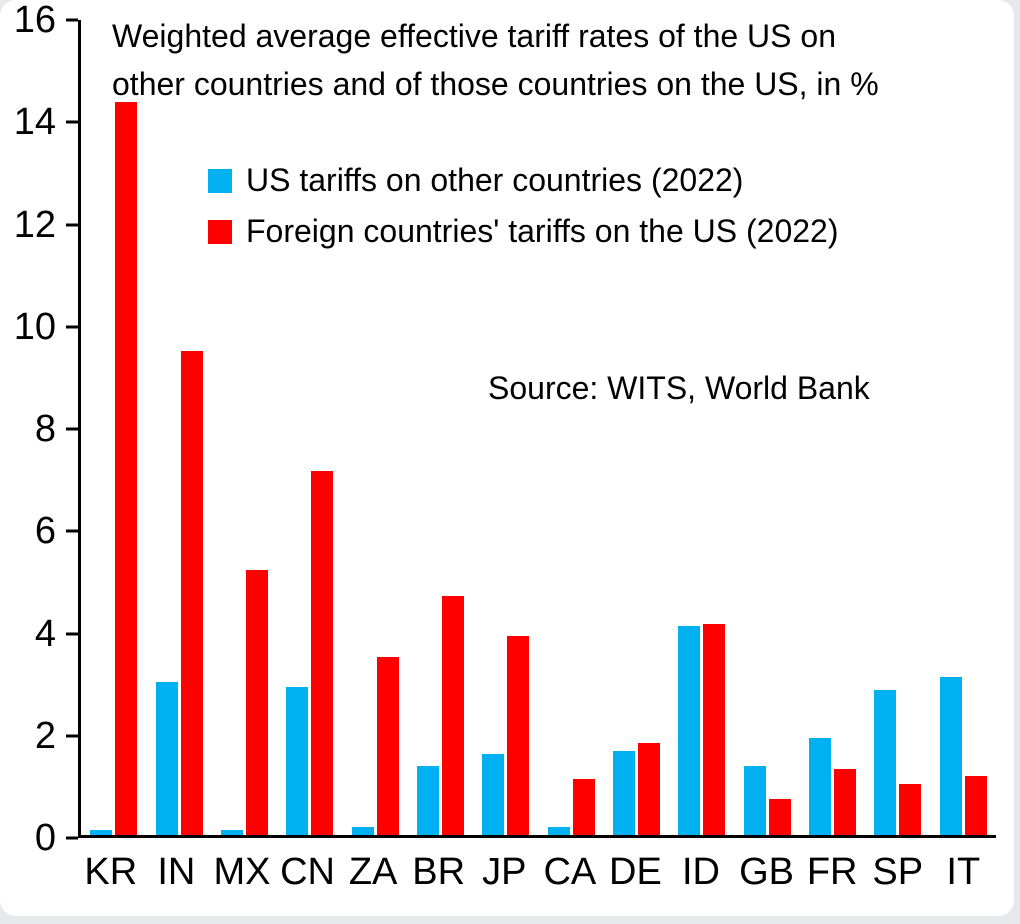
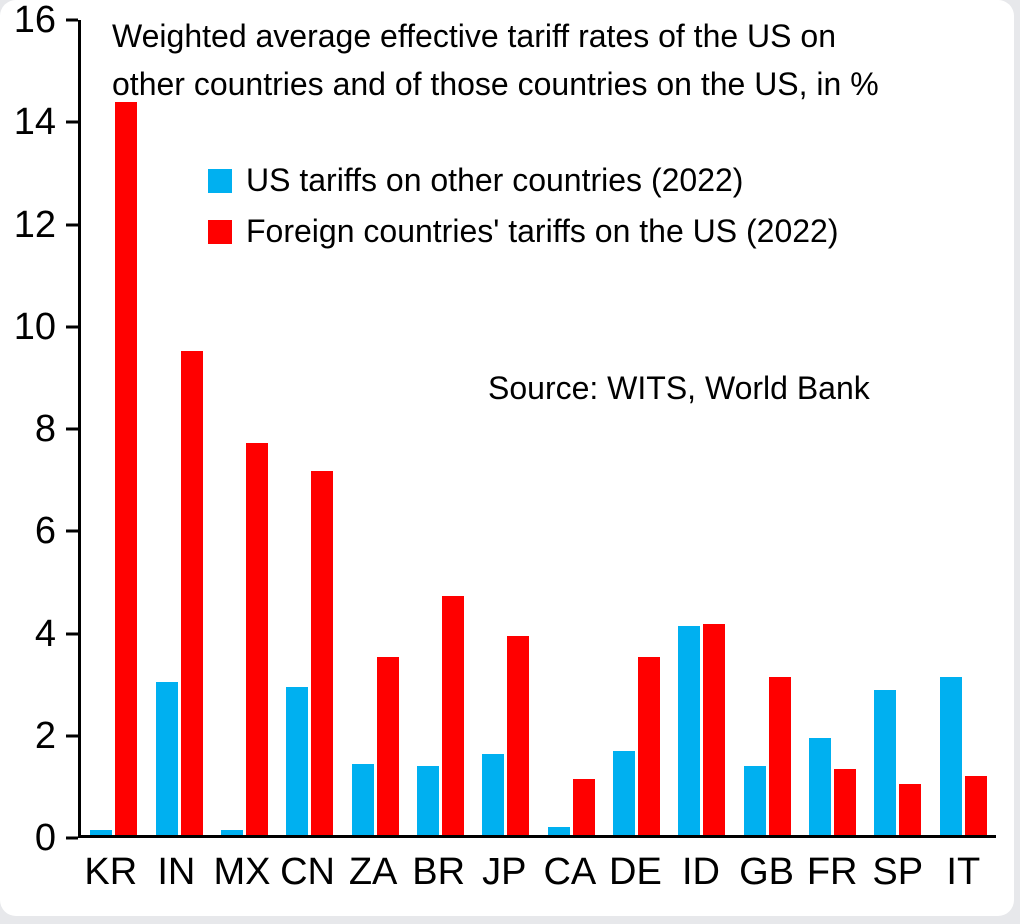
Foreign countries' tariffs on the US (2022)/MX: 5.2 -> 7.7
US tariffs on other countries (2022)/ZA: 0.1 -> 1.4
Foreign countries' tariffs on the US (2022)/DE: 1.8 -> 3.5
Foreign countries' tariffs on the US (2022)/GB: 0.7 -> 3.1
